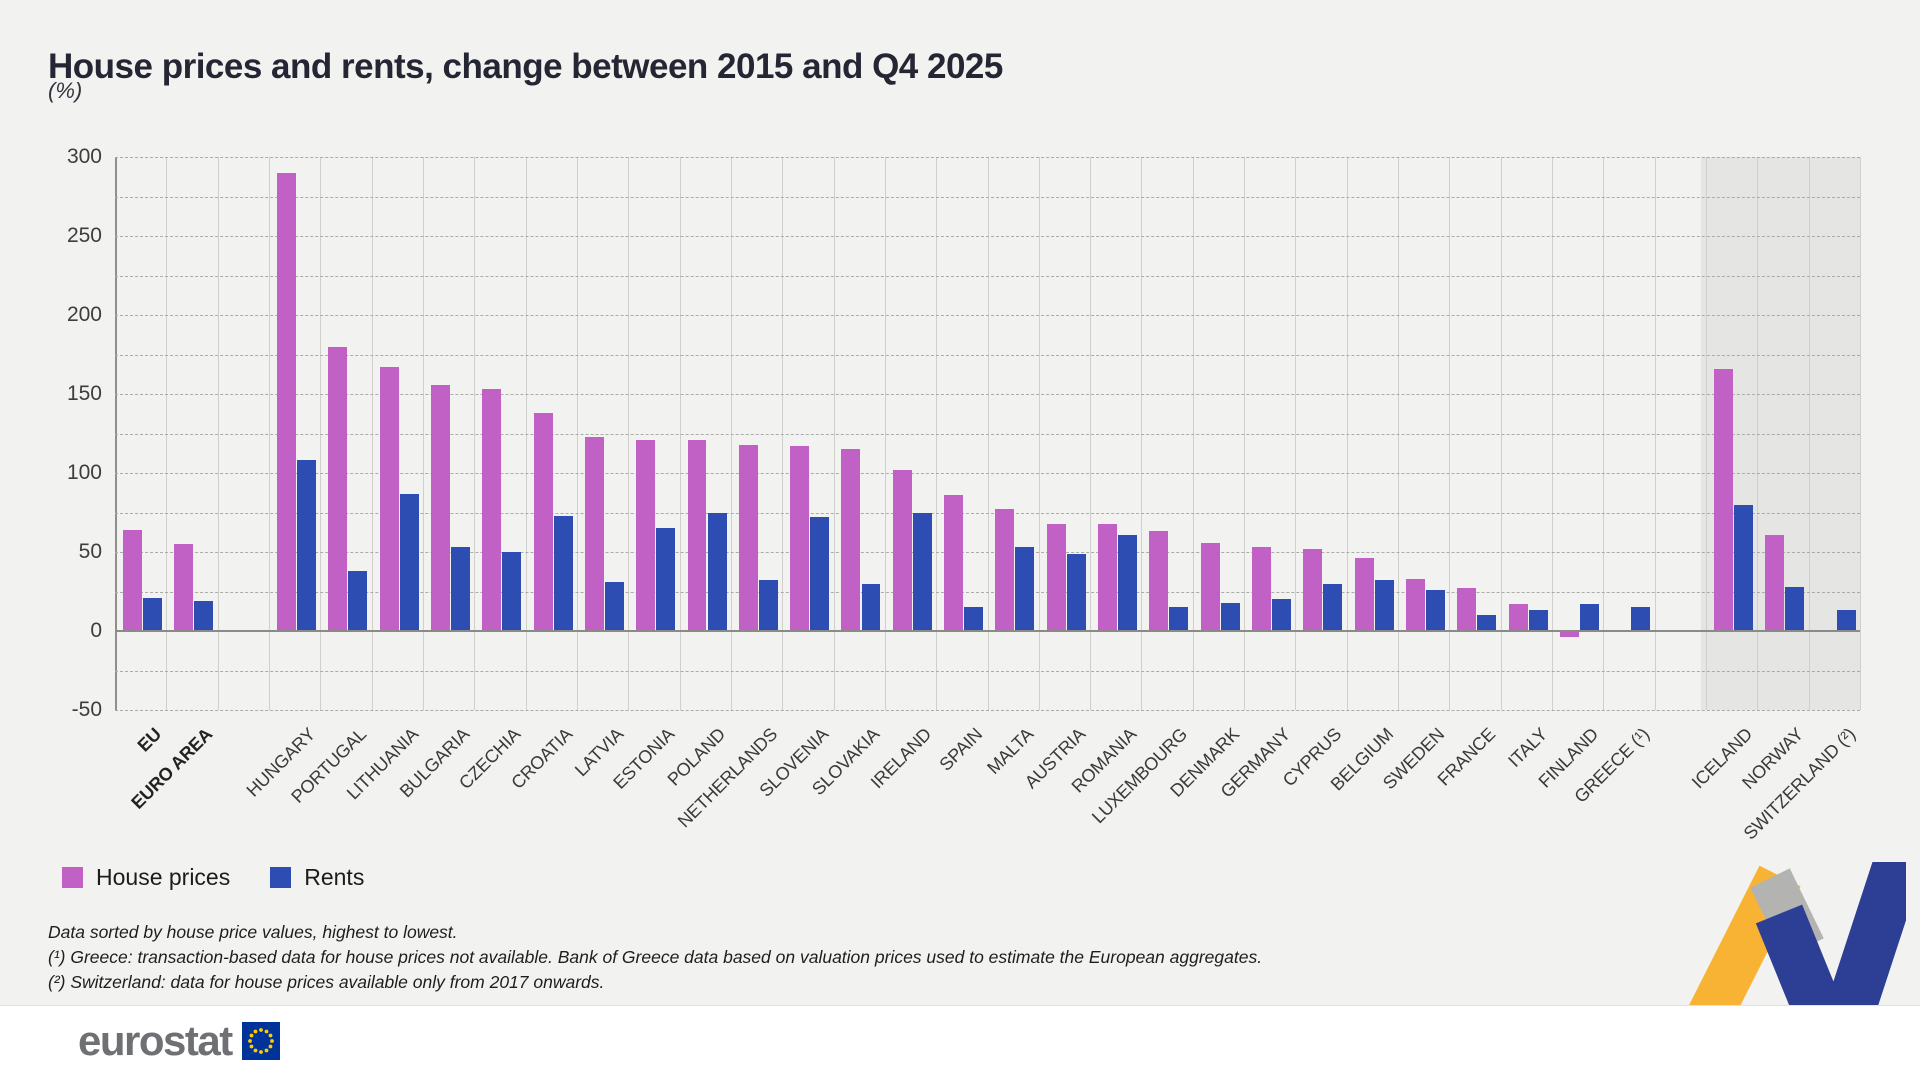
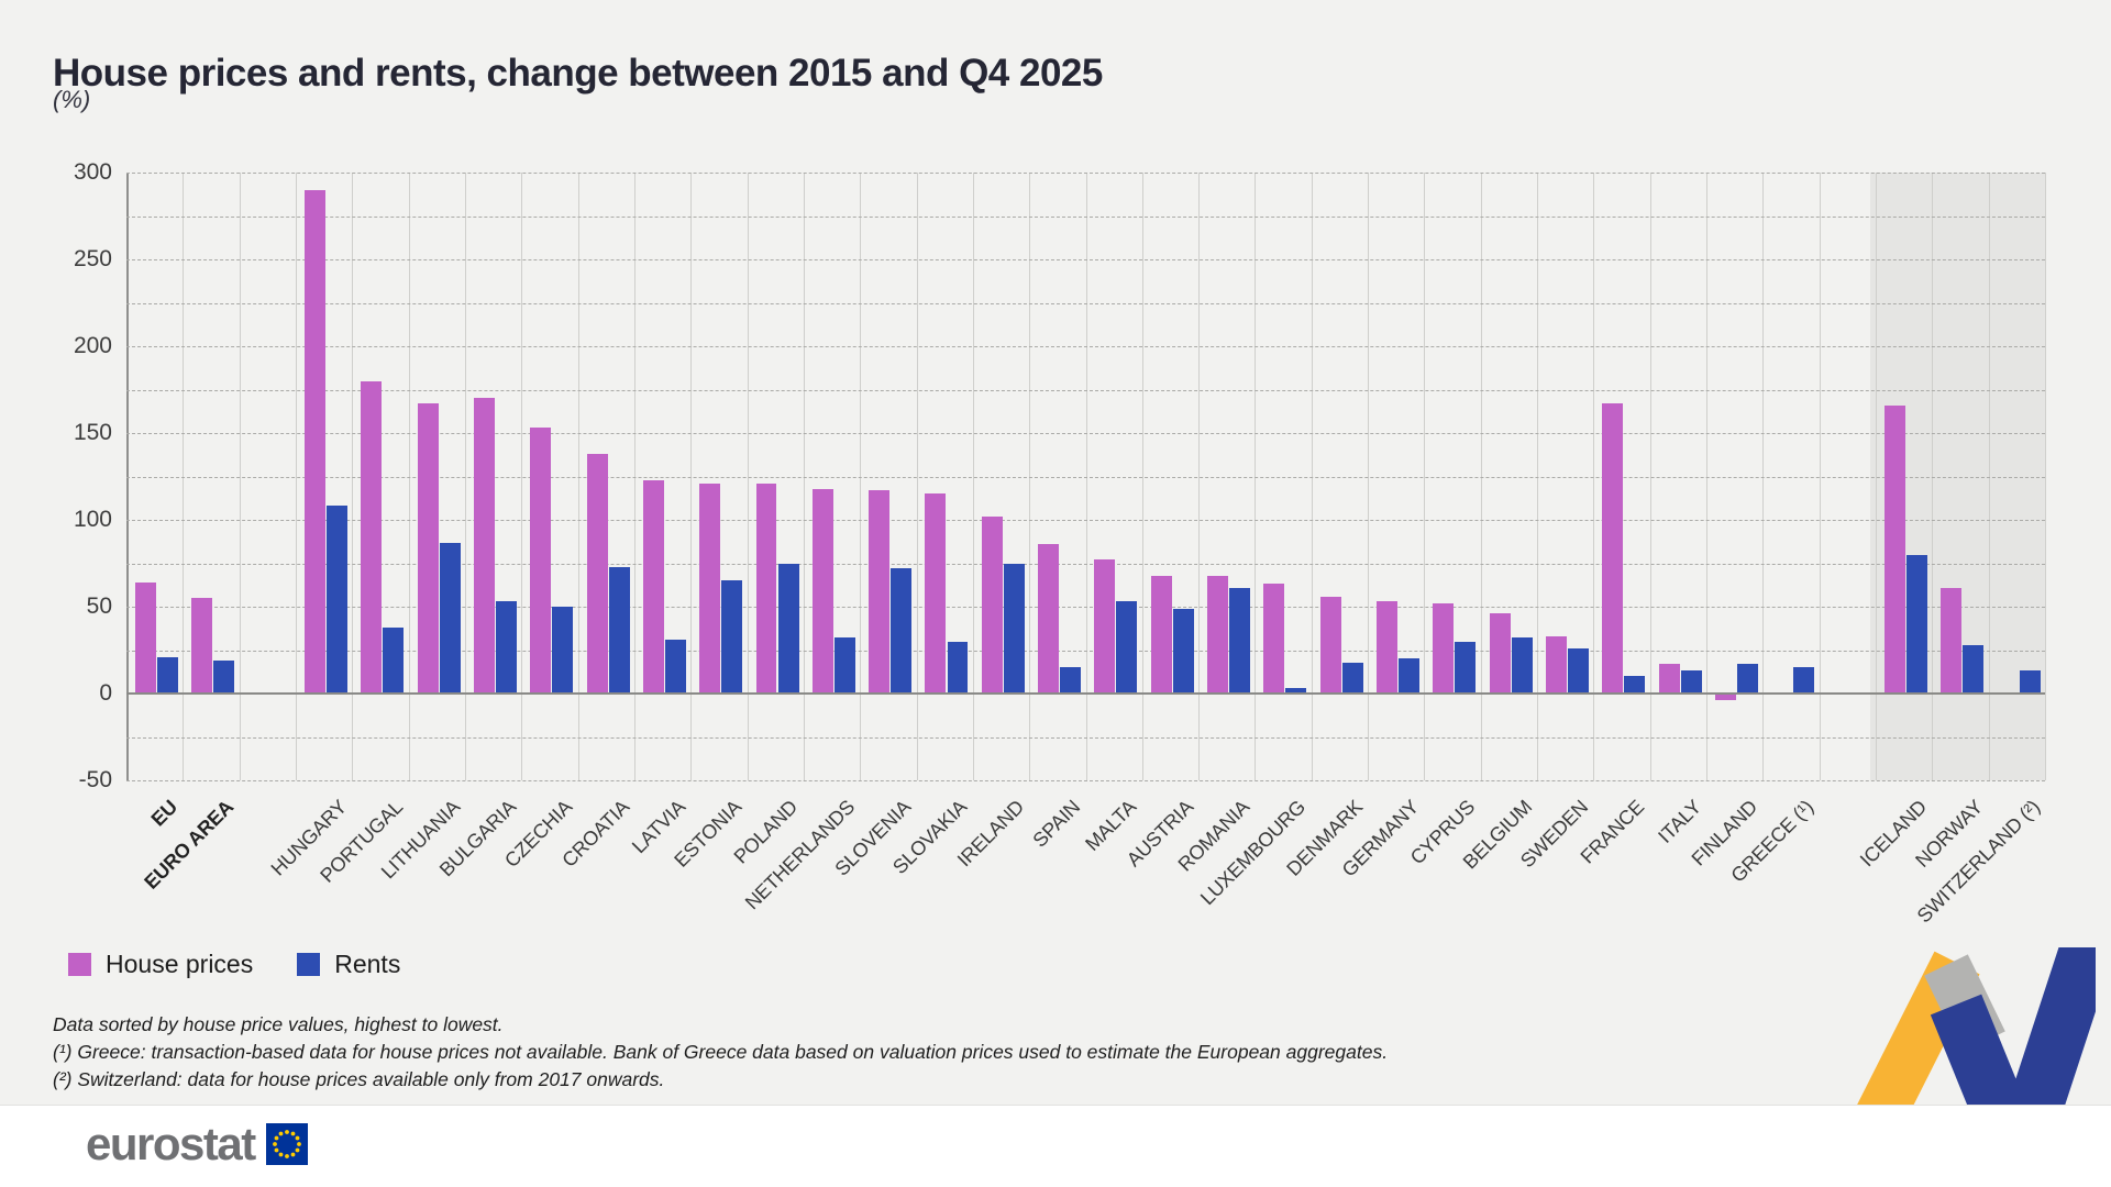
House prices/BULGARIA: 156 -> 170
Rents/LUXEMBOURG: 15 -> 3
House prices/FRANCE: 27 -> 167
